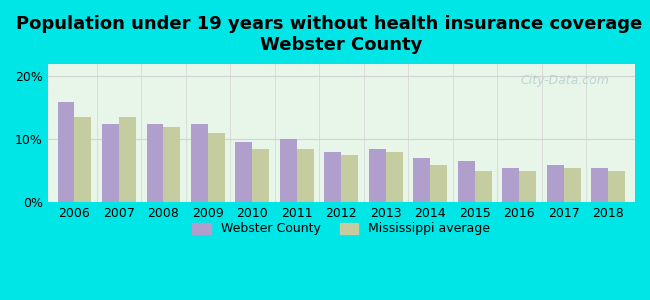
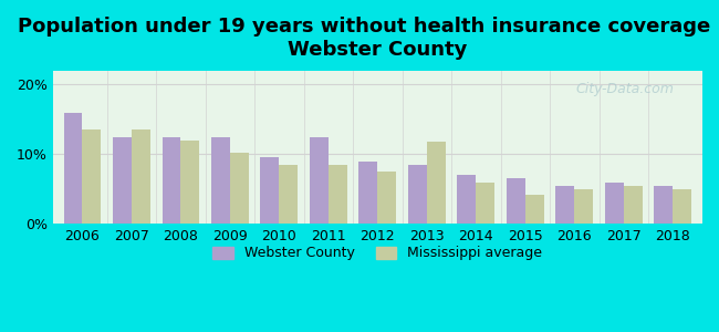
Mississippi average/2009: 11.0% -> 10.2%
Webster County/2011: 10.0% -> 12.4%
Webster County/2012: 8.0% -> 9.0%
Mississippi average/2013: 8.0% -> 11.8%
Mississippi average/2015: 5.0% -> 4.2%
